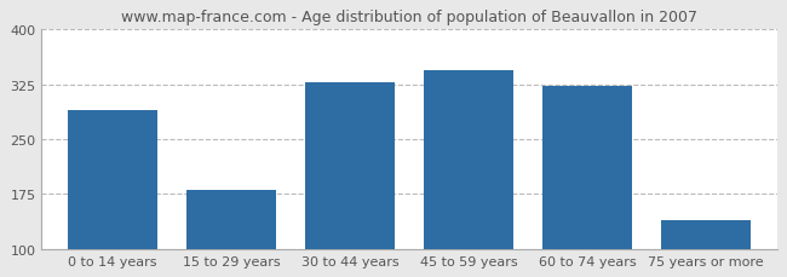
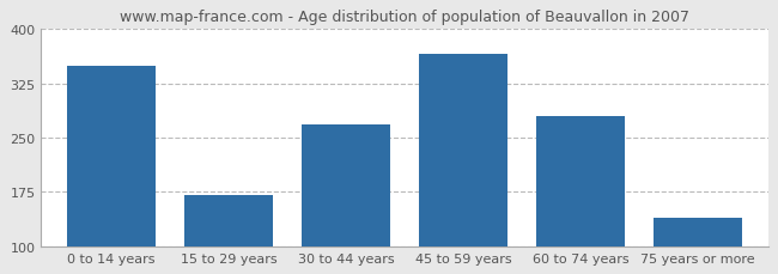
0 to 14 years: 290 -> 350
15 to 29 years: 181 -> 170
30 to 44 years: 328 -> 268
45 to 59 years: 345 -> 366
60 to 74 years: 322 -> 280
